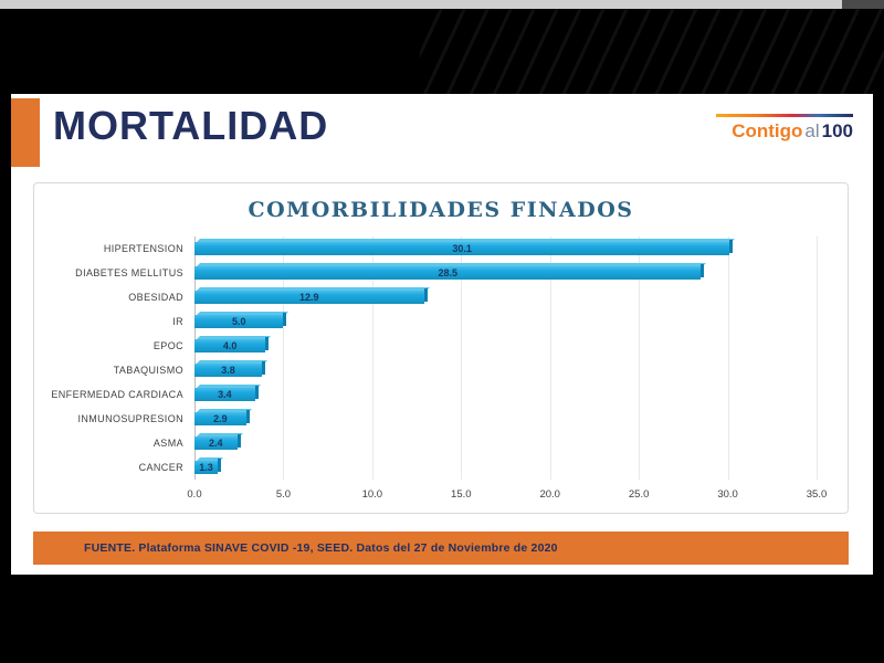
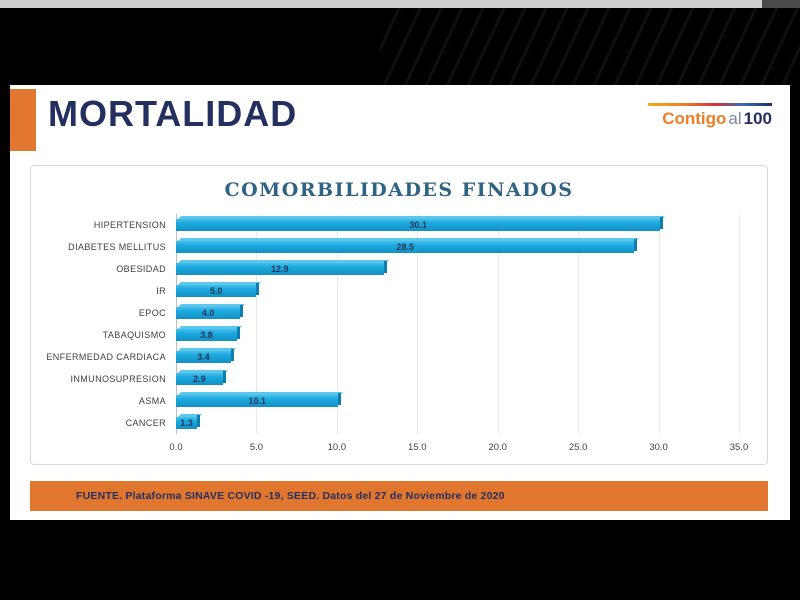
ASMA: 2.4 -> 10.1
